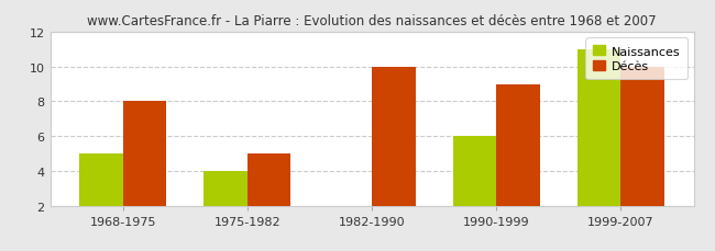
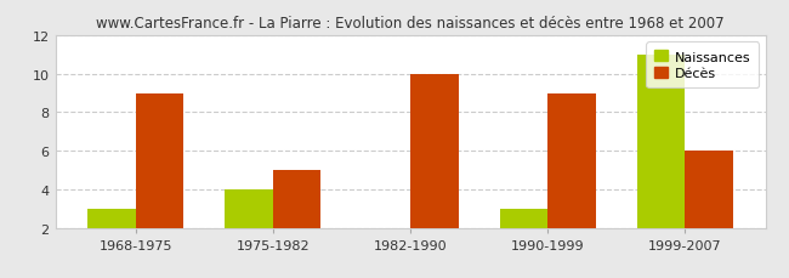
Naissances/1968-1975: 5 -> 3
Décès/1968-1975: 8 -> 9
Naissances/1990-1999: 6 -> 3
Décès/1999-2007: 10 -> 6
